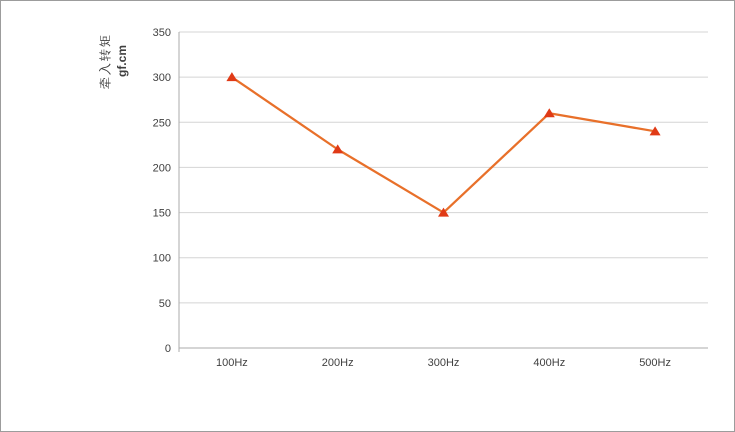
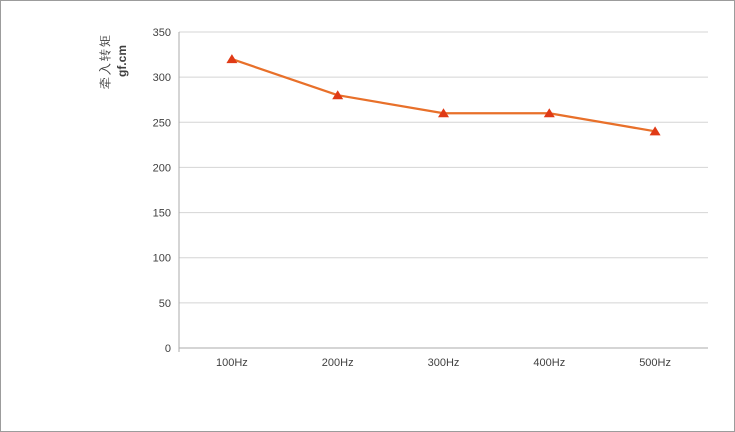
100Hz: 300 -> 320
200Hz: 220 -> 280
300Hz: 150 -> 260
